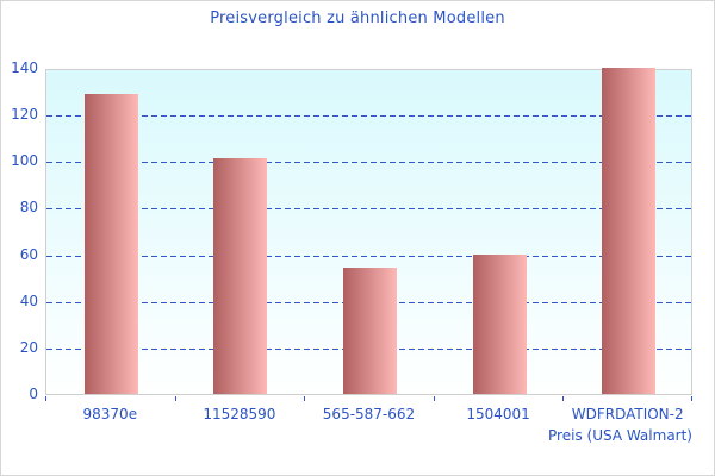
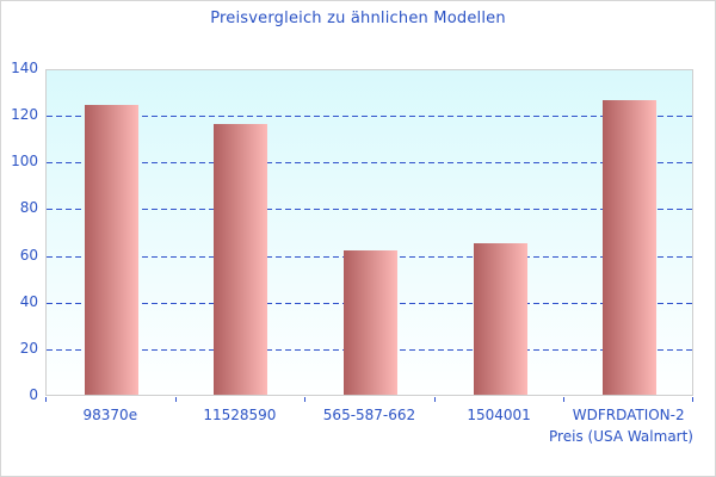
98370e: 129 -> 124
11528590: 101 -> 116
565-587-662: 54 -> 62
1504001: 60 -> 65
WDFRDATION-2: 140 -> 126
